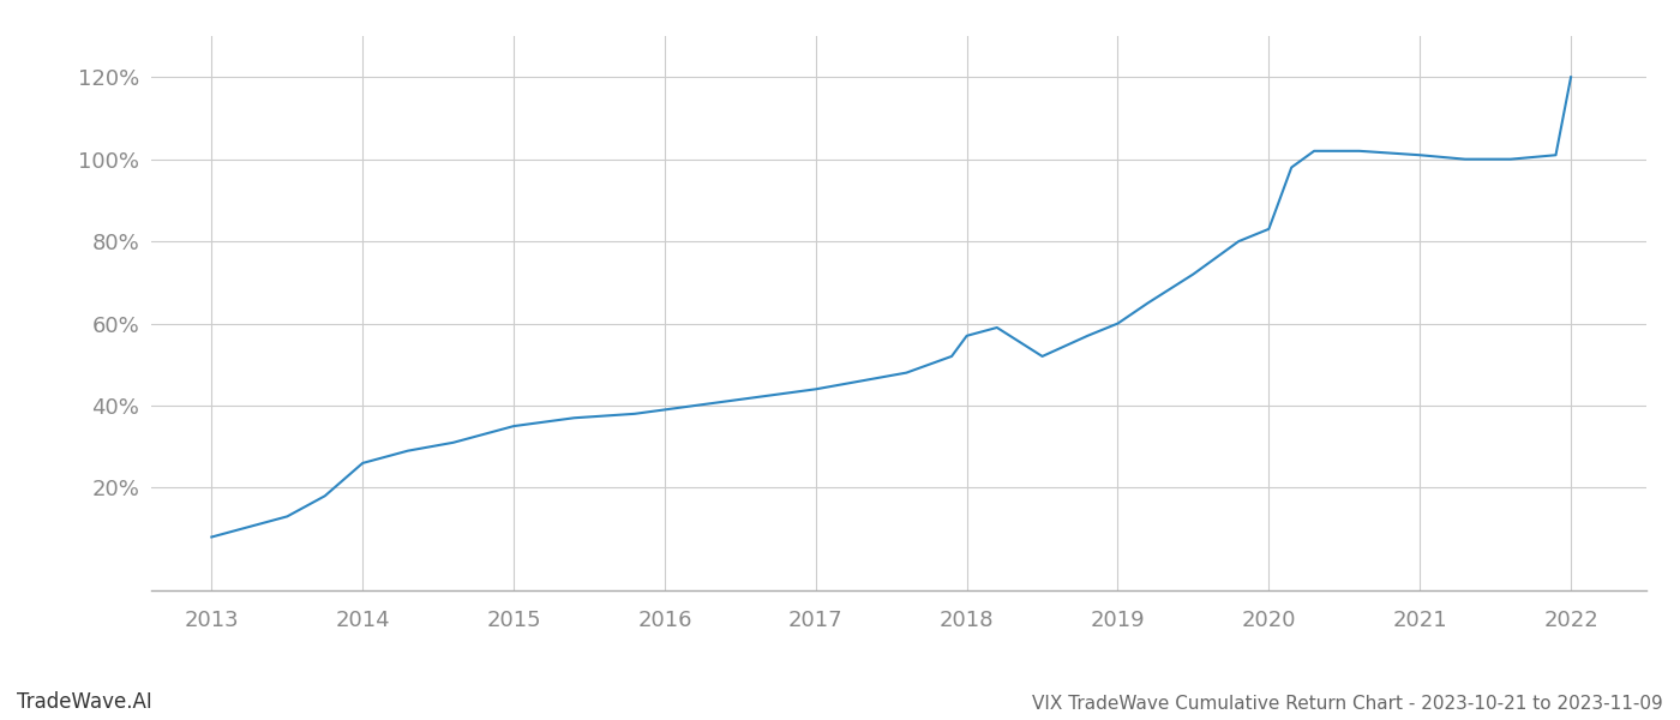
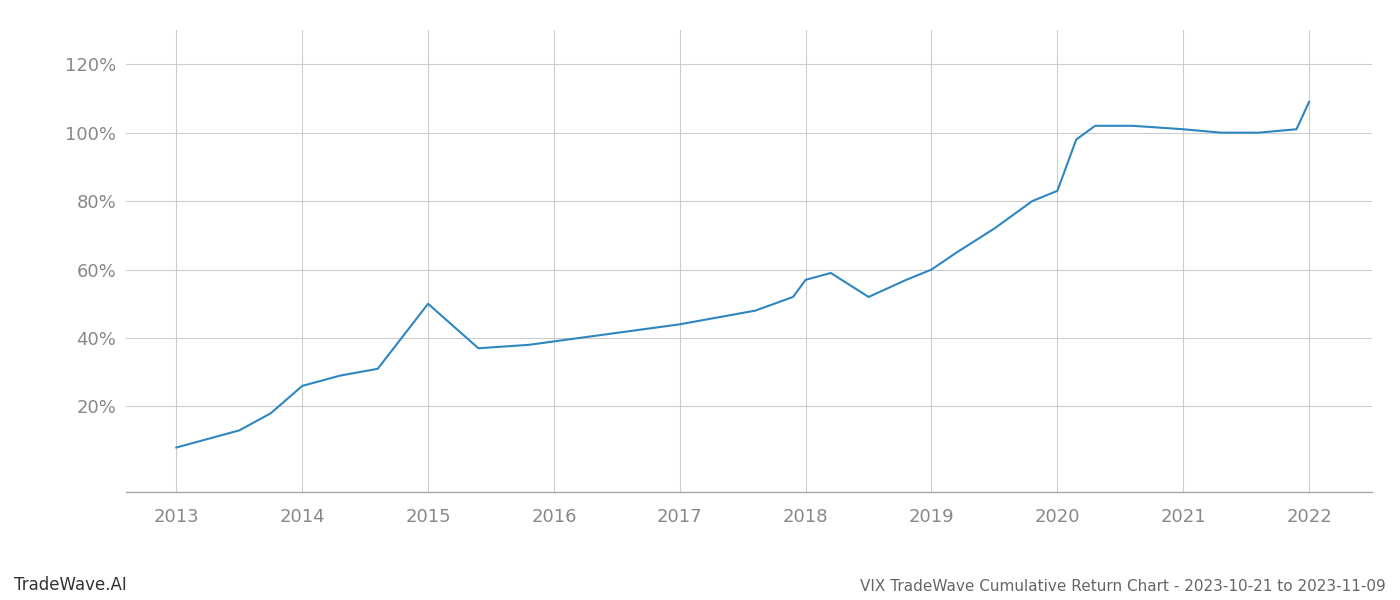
2015: 35% -> 50%
2022: 120% -> 109%
